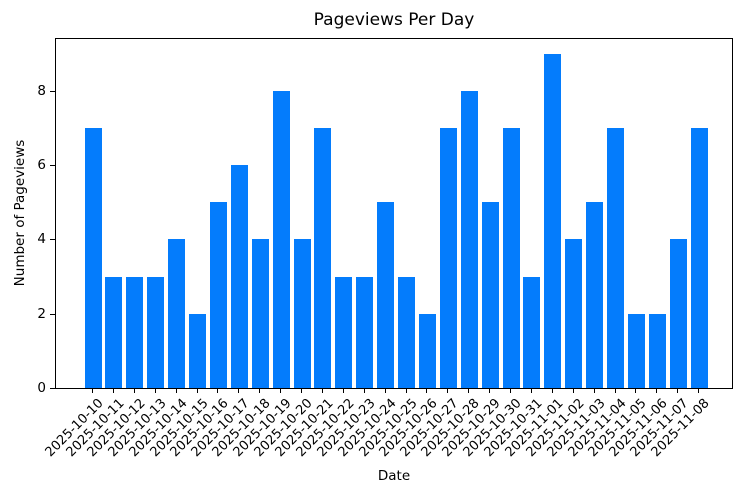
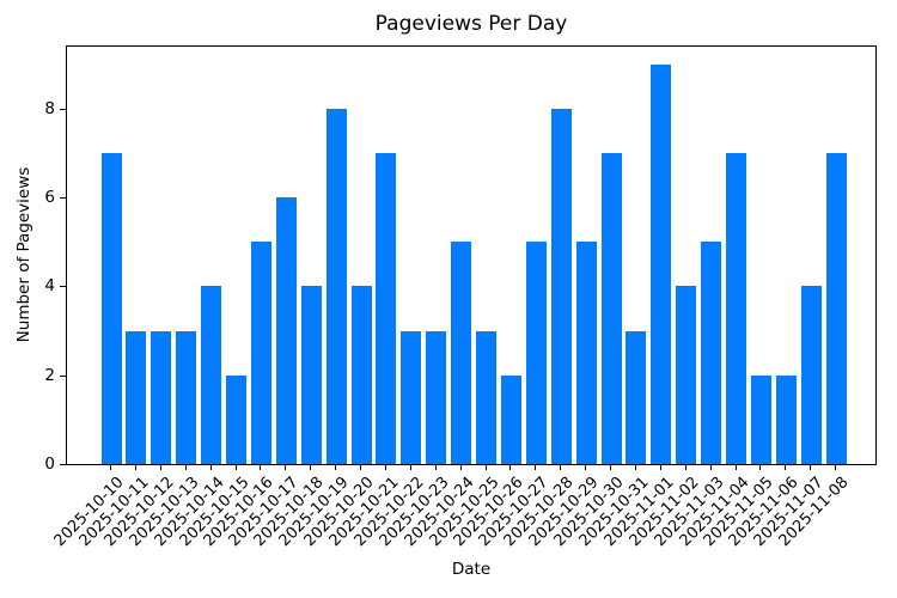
2025-10-27: 7 -> 5
